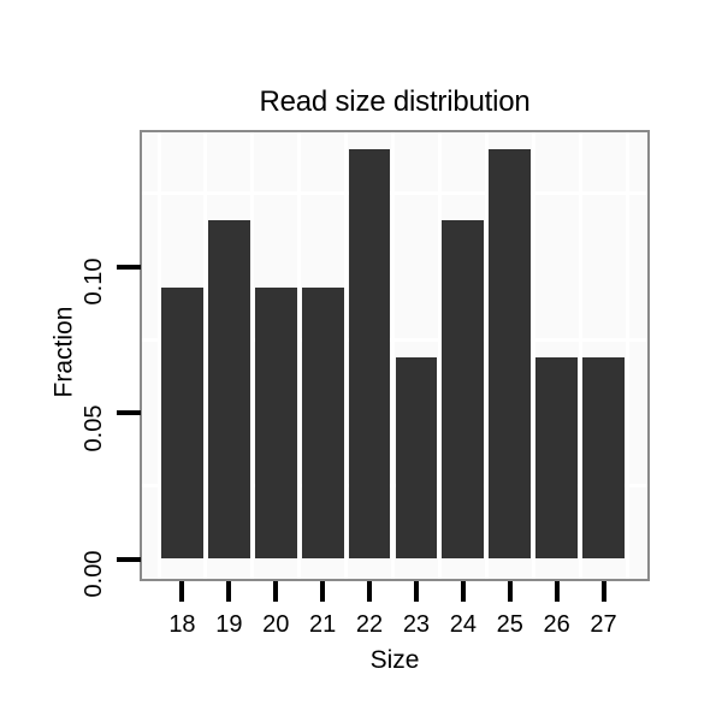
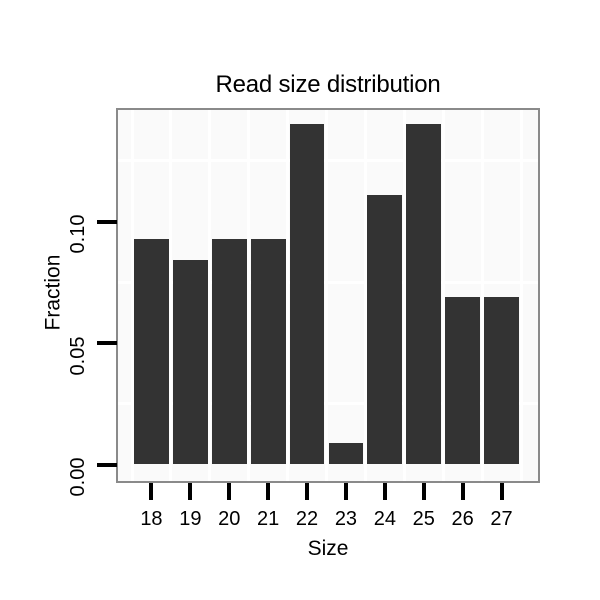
19: 0.116 -> 0.084
23: 0.069 -> 0.009
24: 0.116 -> 0.111
